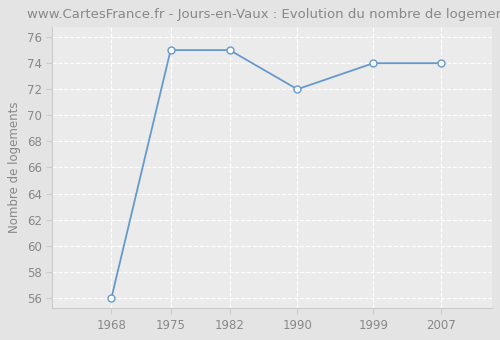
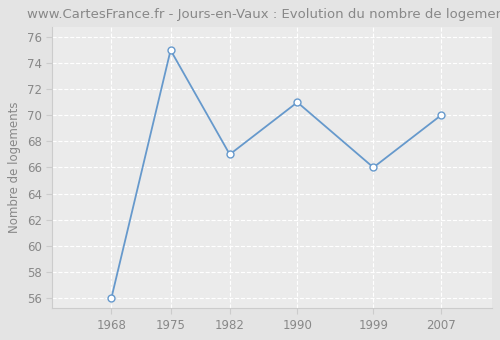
1982: 75 -> 67
1990: 72 -> 71
1999: 74 -> 66
2007: 74 -> 70
